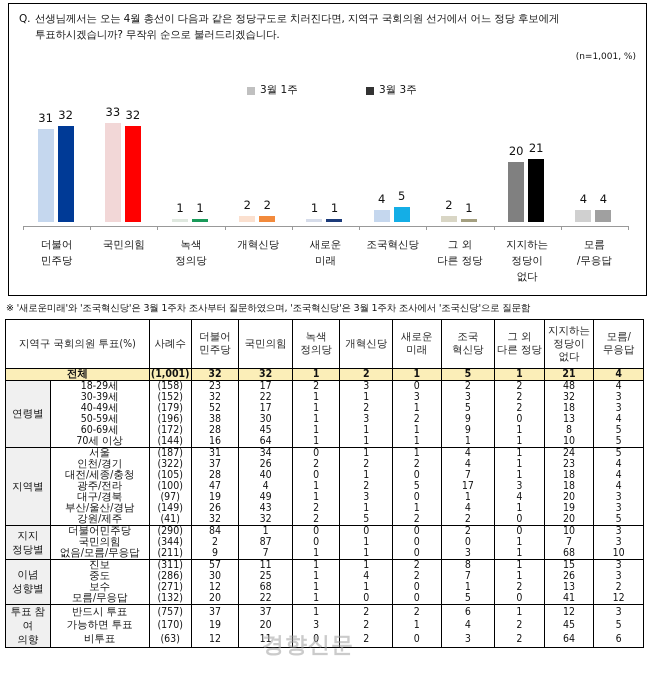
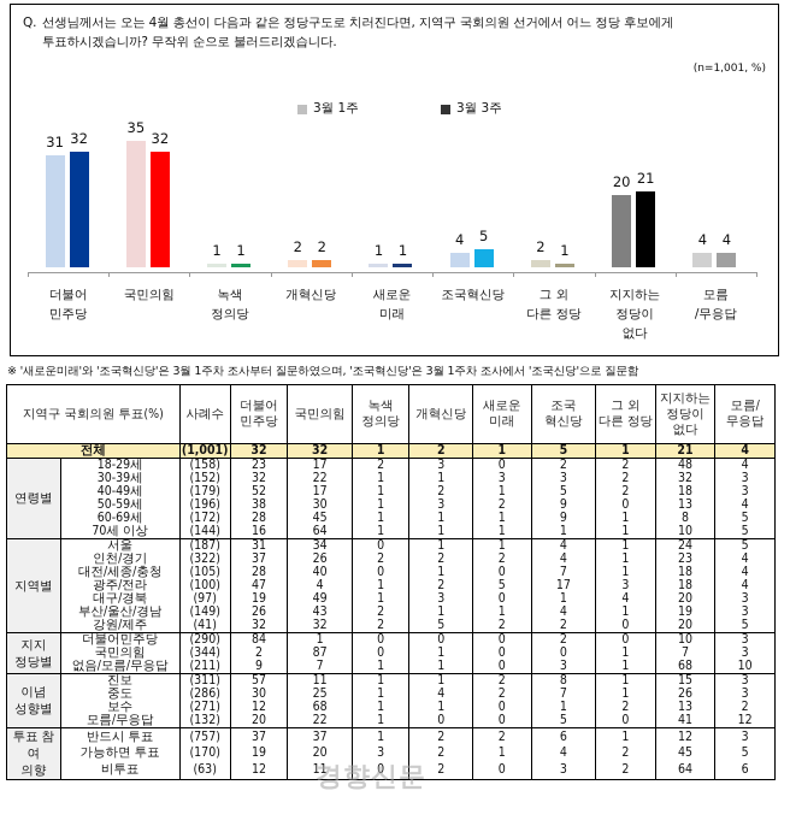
3월 1주/국민의힘: 33 -> 35
